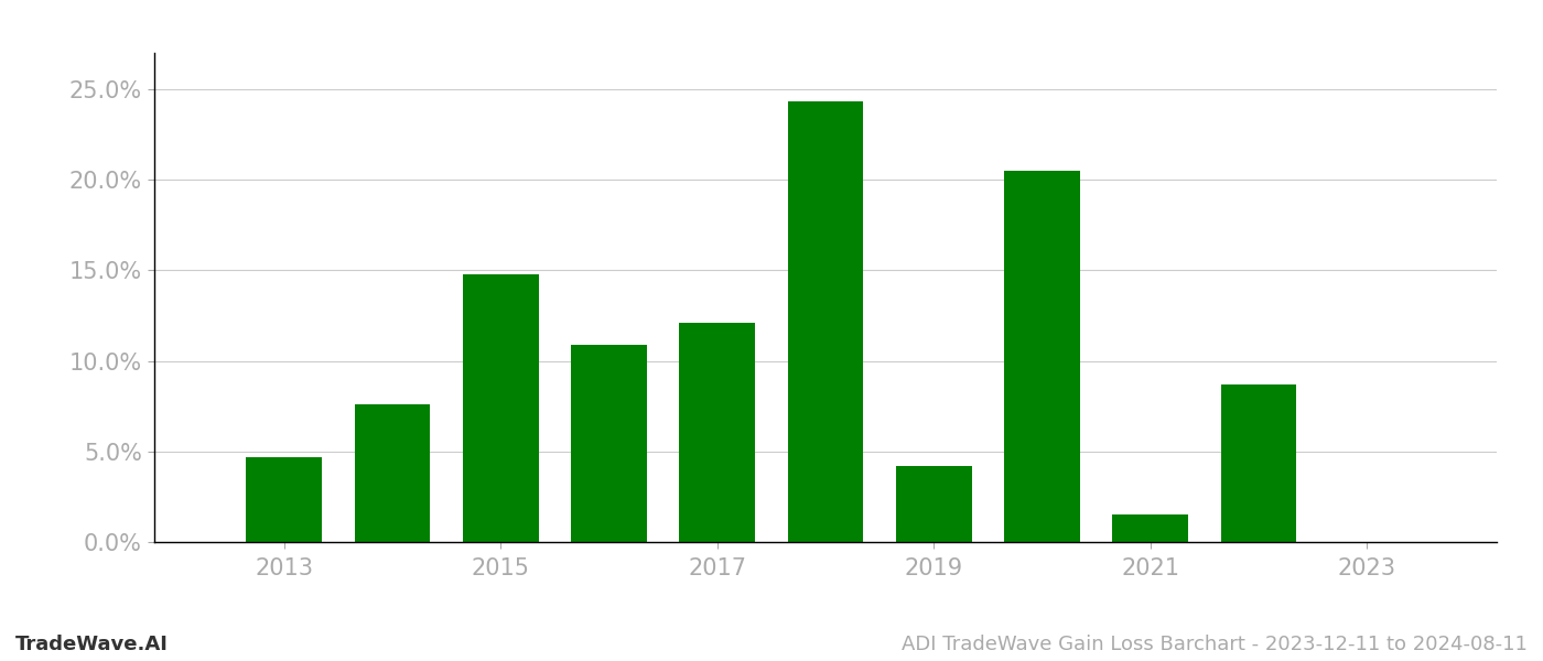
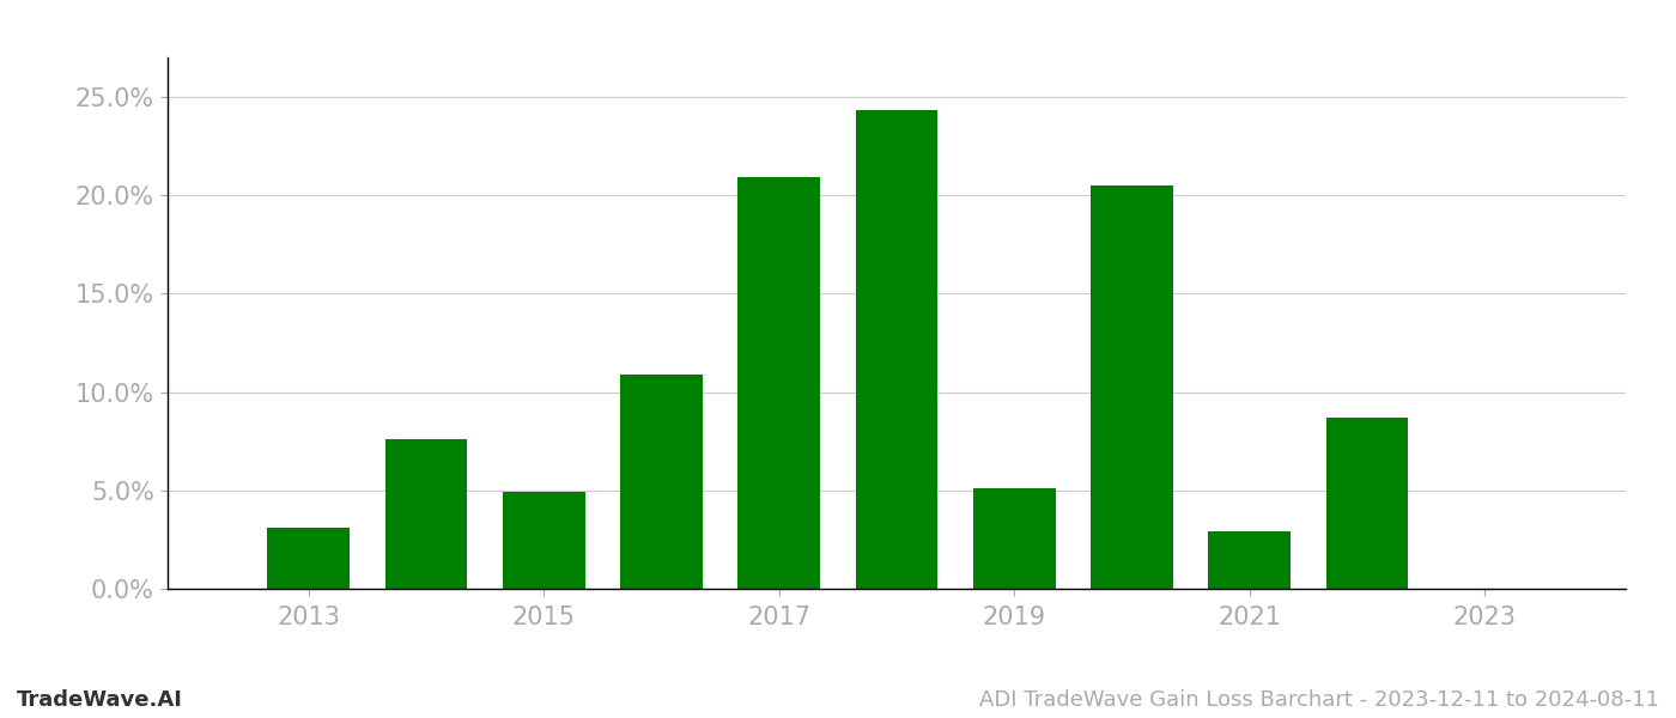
2013: 4.7% -> 3.1%
2015: 14.8% -> 4.9%
2017: 12.1% -> 20.9%
2019: 4.2% -> 5.1%
2021: 1.5% -> 2.9%
